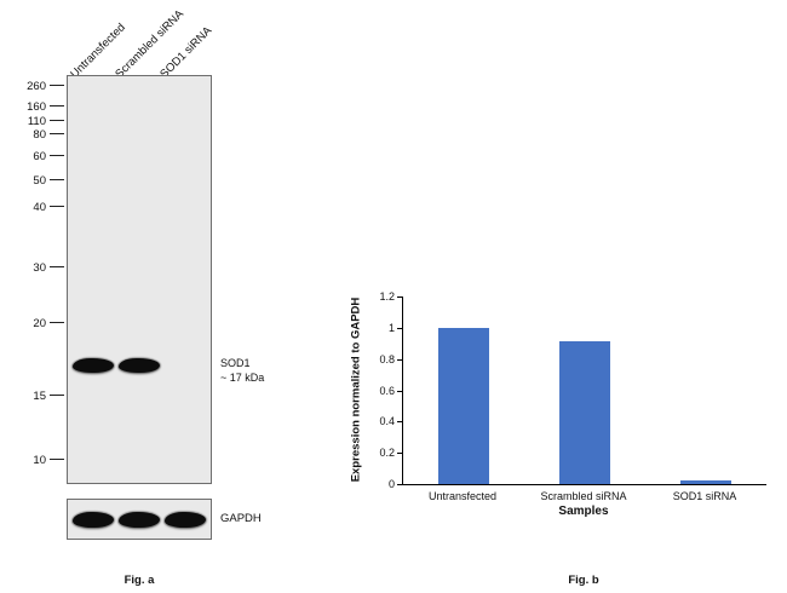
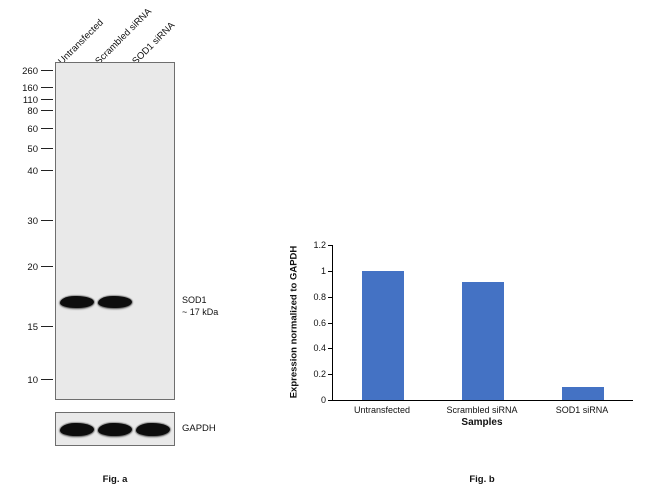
SOD1 siRNA: 0.02 -> 0.10
